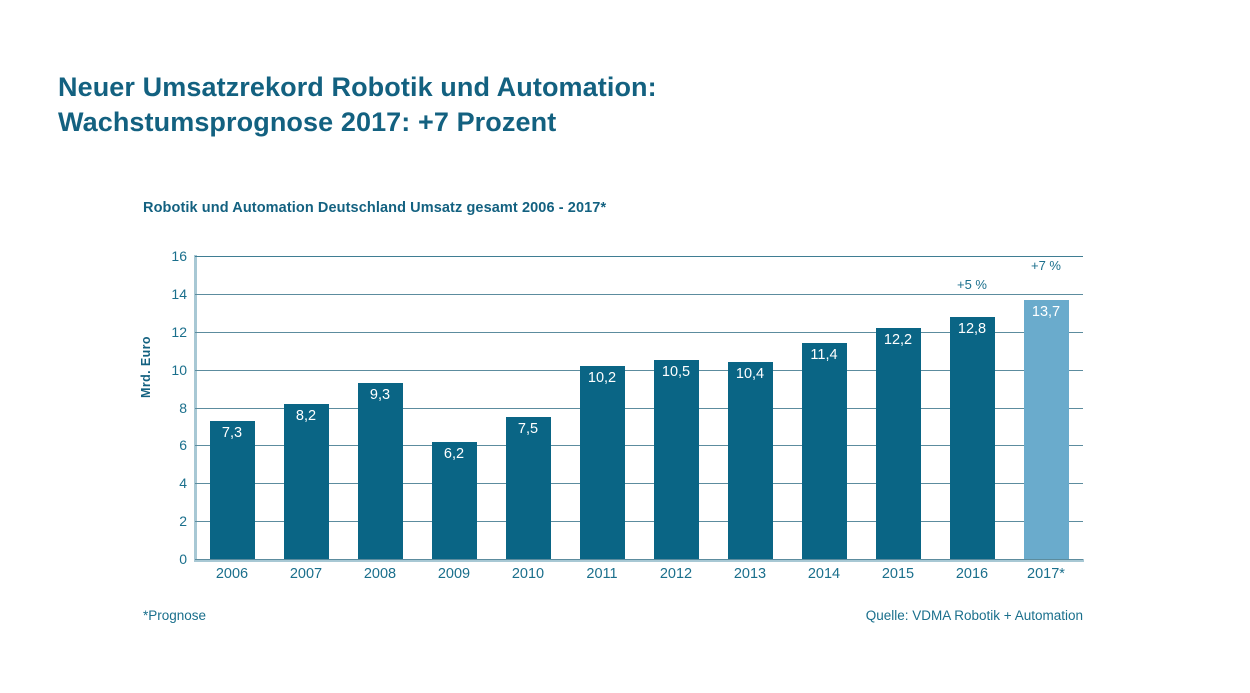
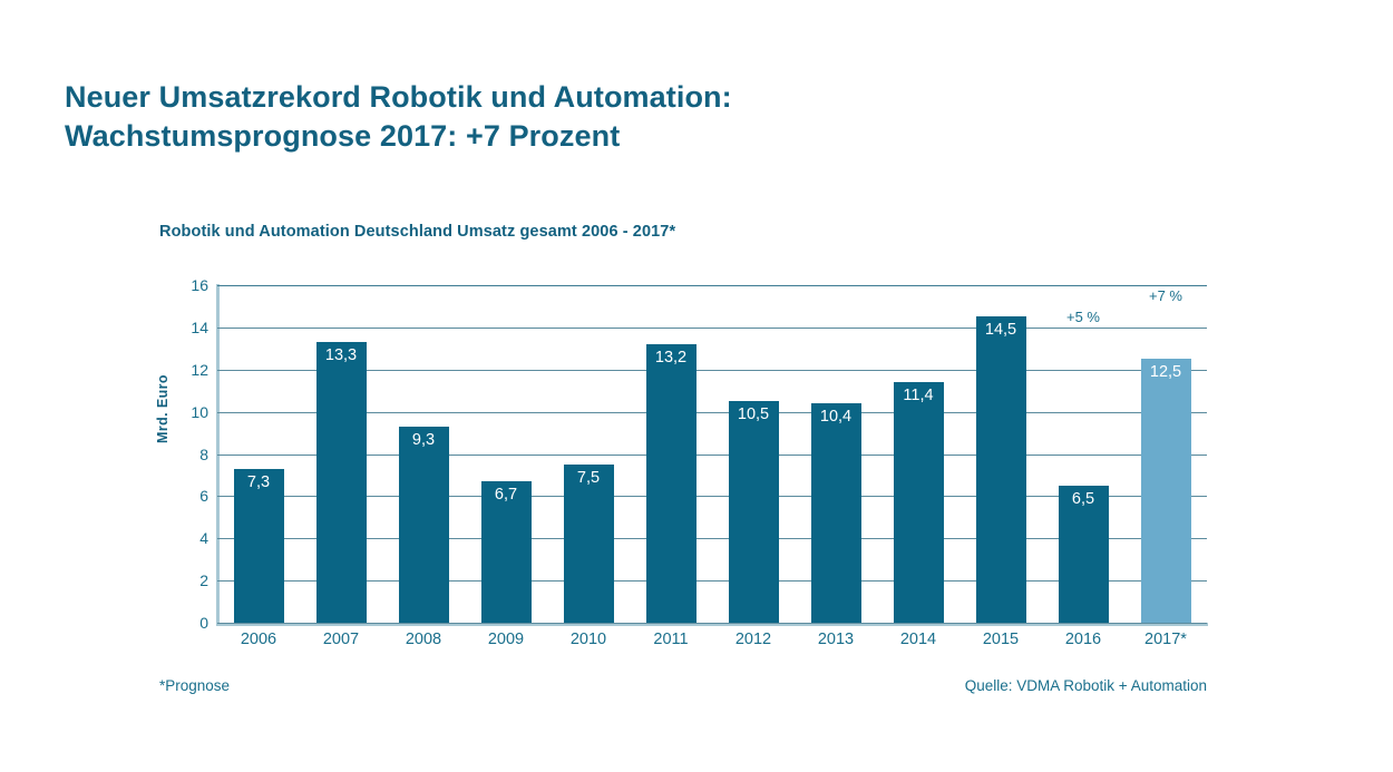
2007: 8,2 -> 13,3
2009: 6,2 -> 6,7
2011: 10,2 -> 13,2
2015: 12,2 -> 14,5
2016: 12,8 -> 6,5
2017*: 13,7 -> 12,5
